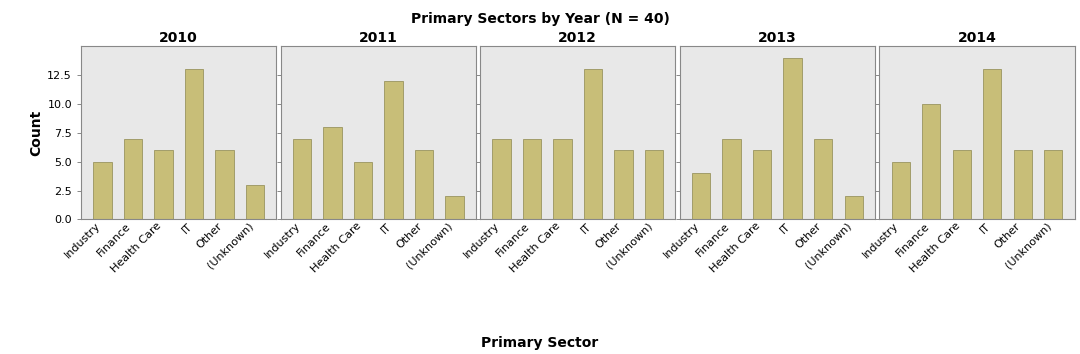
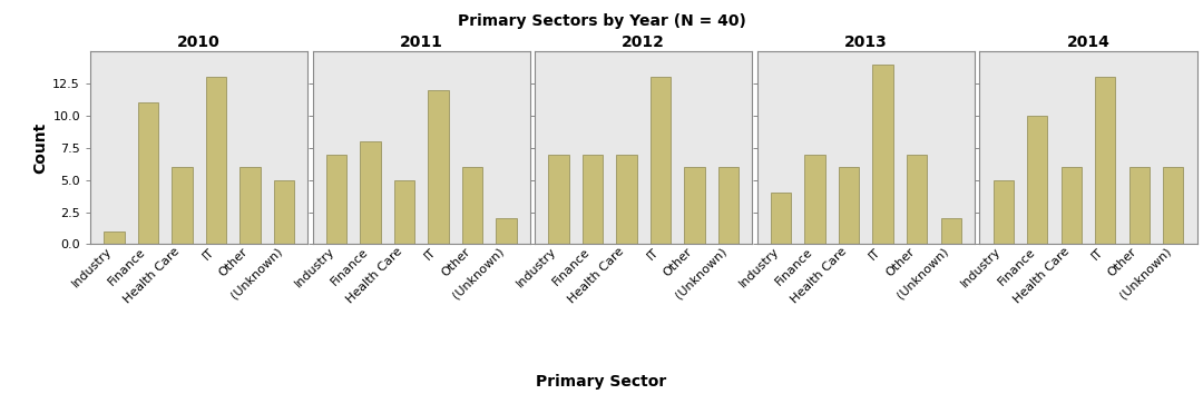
2010/Industry: 5 -> 1
2010/Finance: 7 -> 11
2010/(Unknown): 3 -> 5
